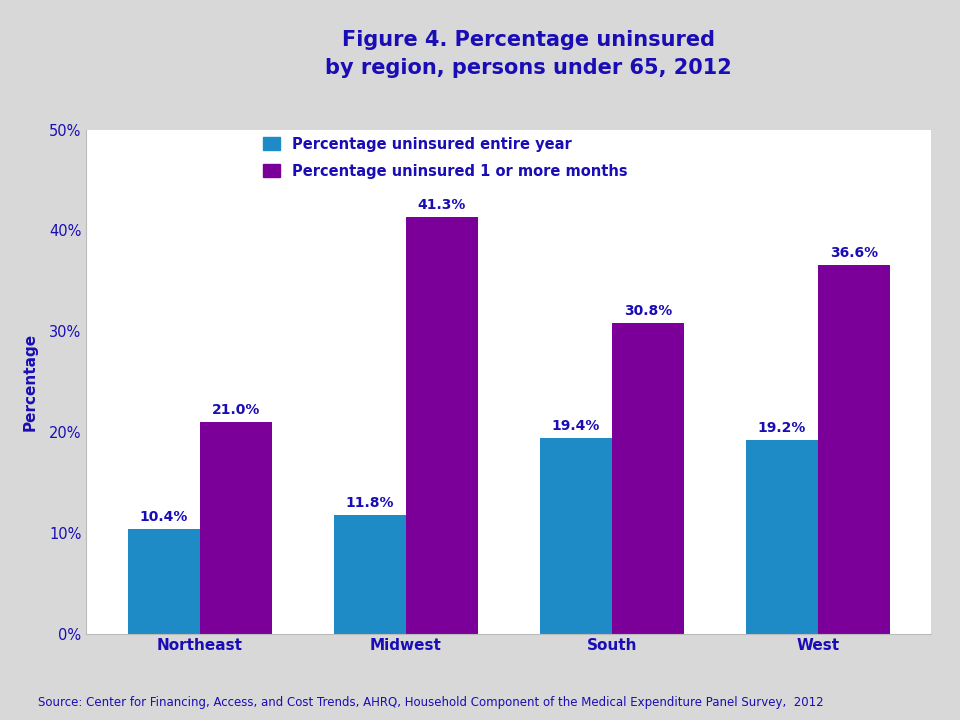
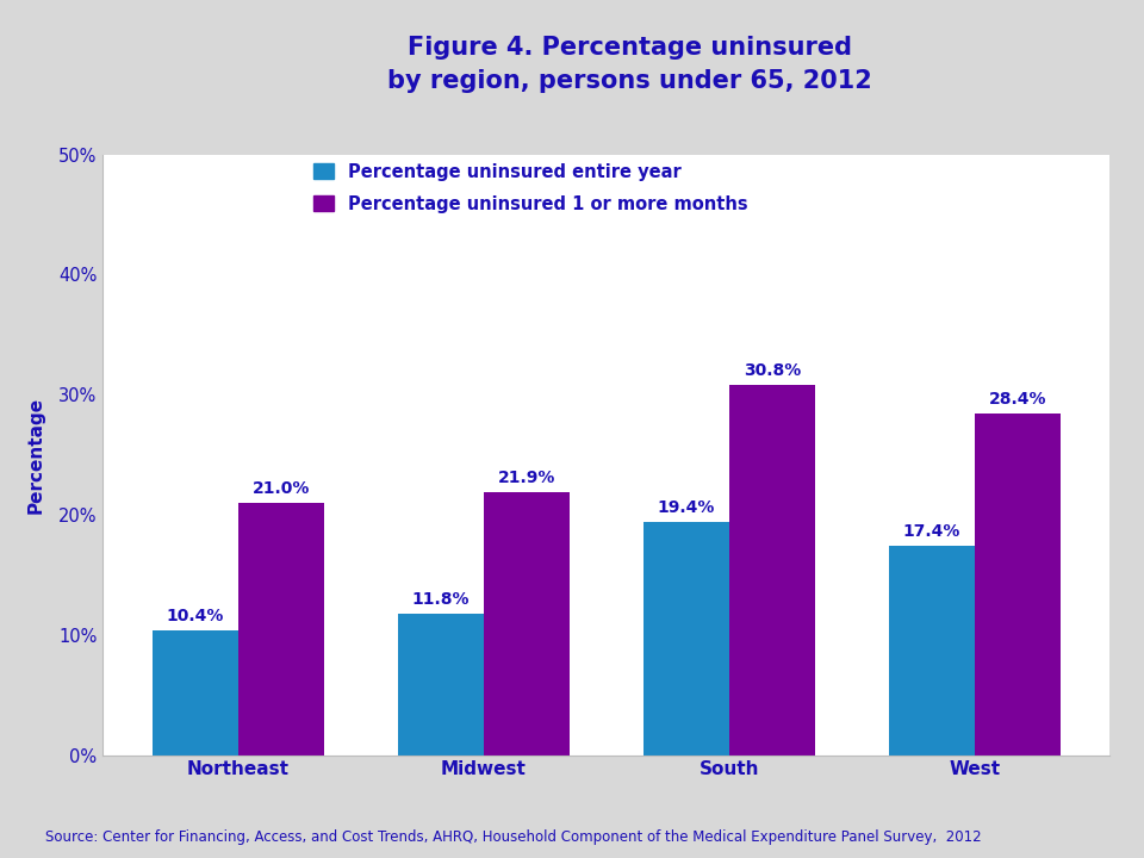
Percentage uninsured 1 or more months/Midwest: 41.3% -> 21.9%
Percentage uninsured entire year/West: 19.2% -> 17.4%
Percentage uninsured 1 or more months/West: 36.6% -> 28.4%
